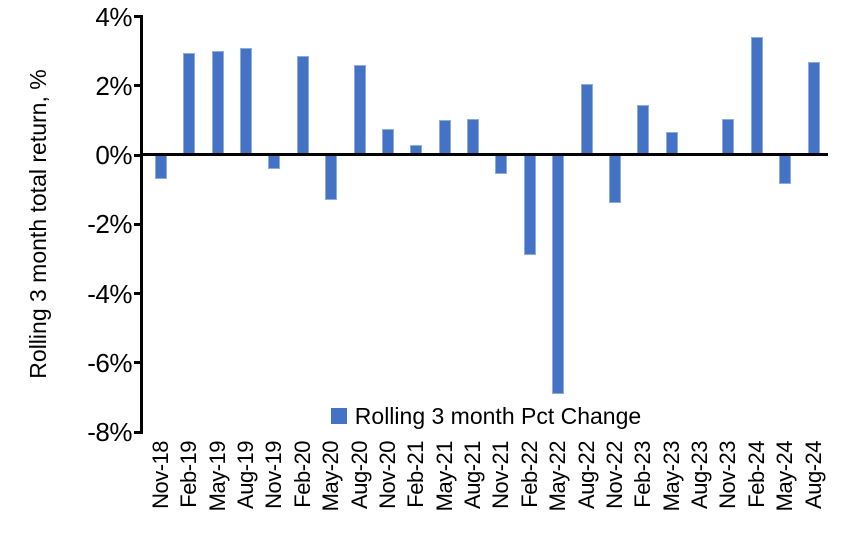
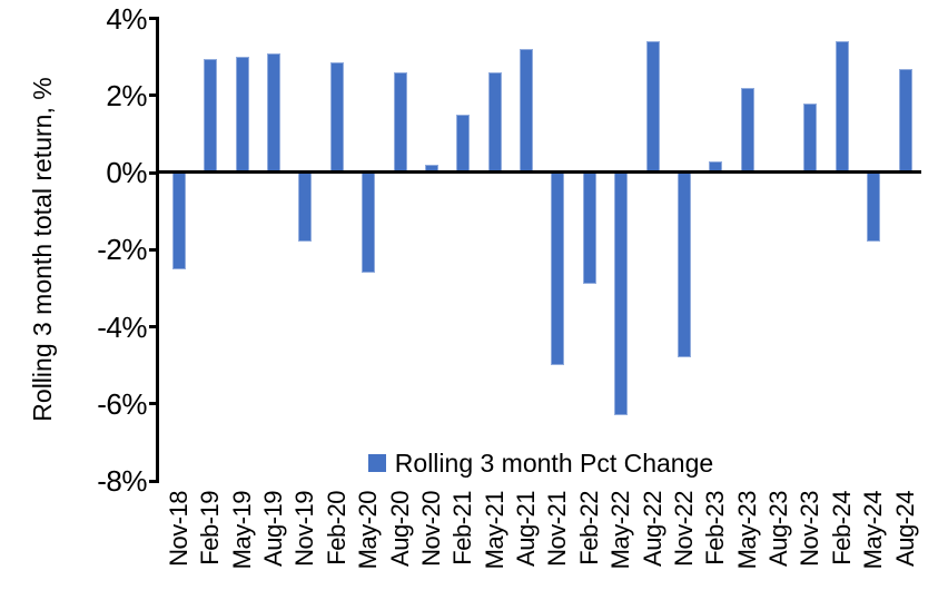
Nov-18: -0.7% -> -2.5%
Nov-19: -0.4% -> -1.8%
May-20: -1.3% -> -2.6%
Nov-20: 0.8% -> 0.2%
Feb-21: 0.3% -> 1.5%
May-21: 1.0% -> 2.6%
Aug-21: 1.1% -> 3.2%
Nov-21: -0.6% -> -5.0%
May-22: -6.9% -> -6.3%
Aug-22: 2.0% -> 3.4%
Nov-22: -1.4% -> -4.8%
Feb-23: 1.4% -> 0.3%
May-23: 0.7% -> 2.2%
Nov-23: 1.1% -> 1.8%
May-24: -0.8% -> -1.8%
